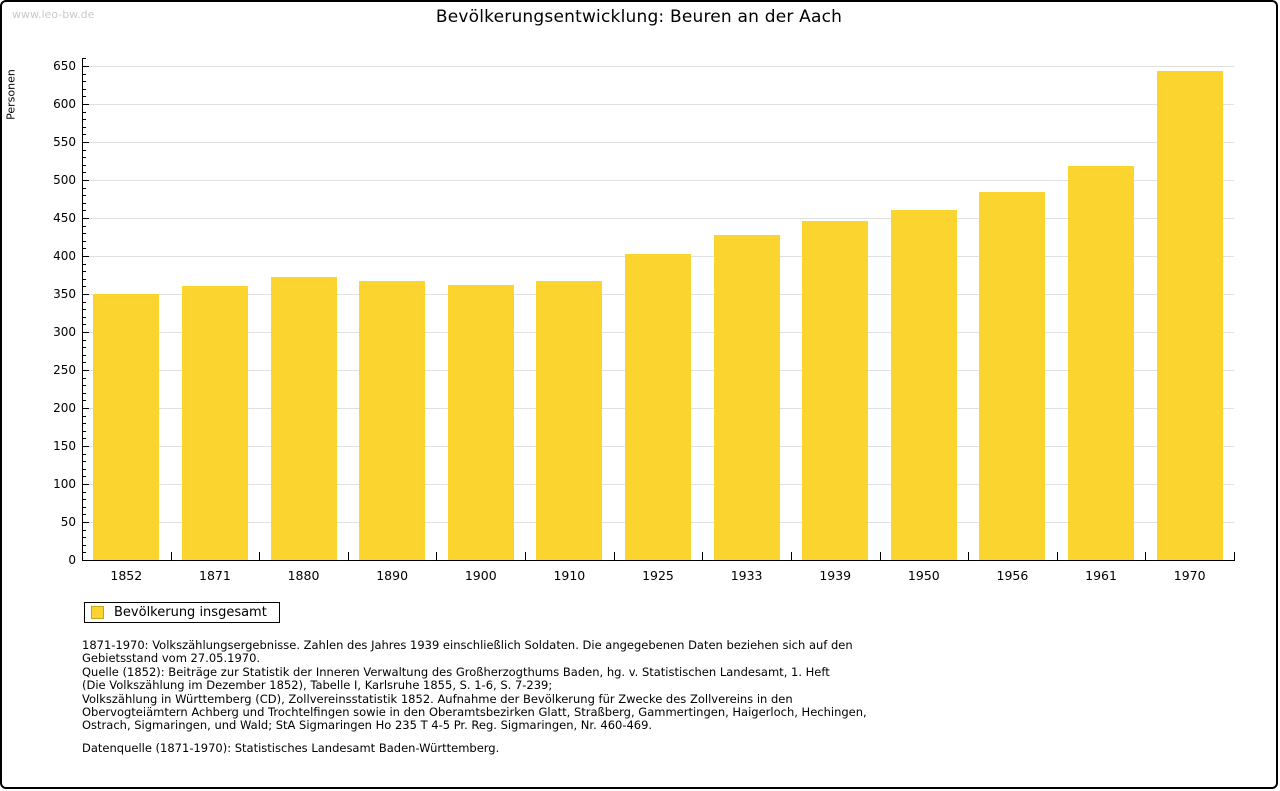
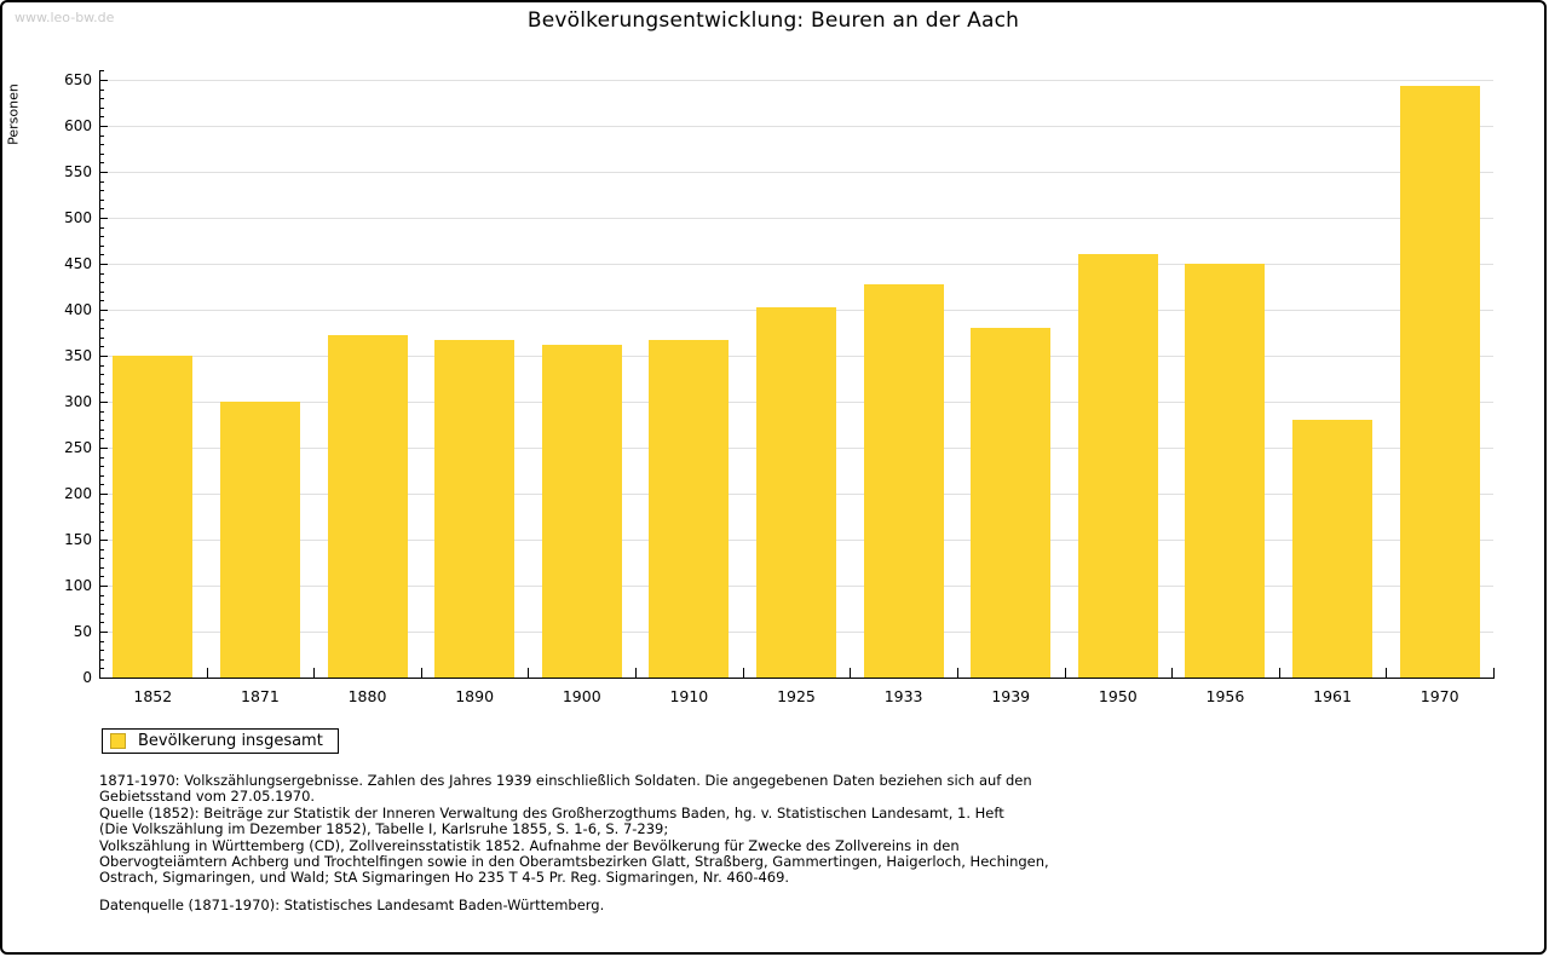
1871: 360 -> 300
1939: 450 -> 380
1956: 480 -> 450
1961: 520 -> 280
